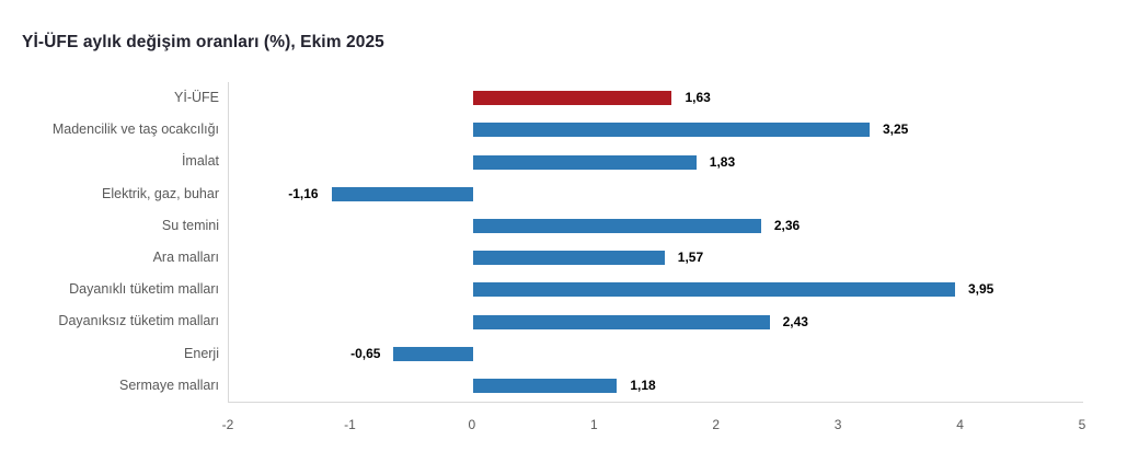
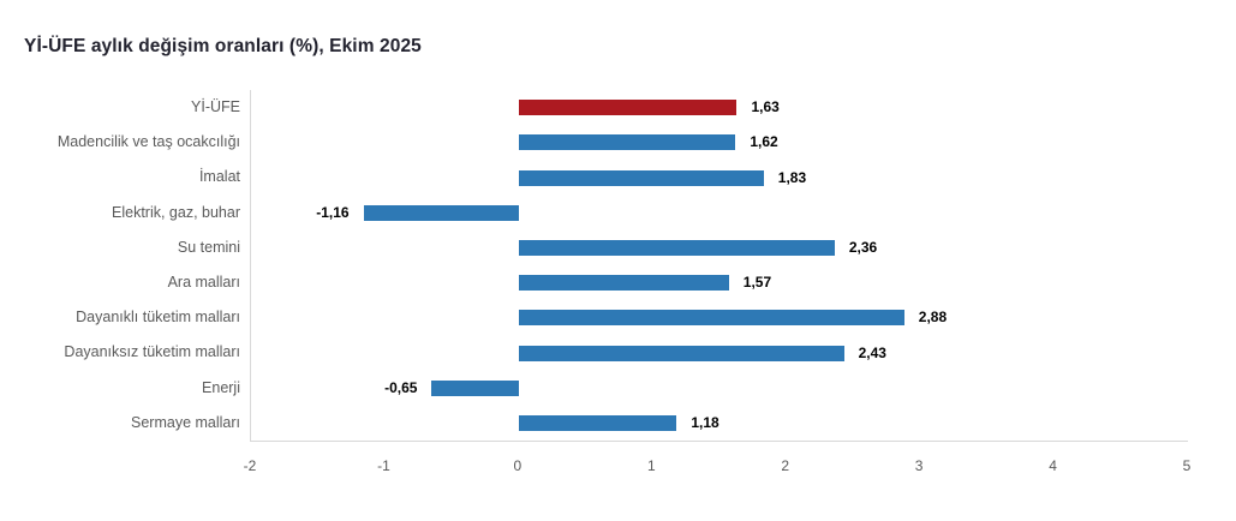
Madencilik ve taş ocakcılığı: 3,25 -> 1,62
Dayanıklı tüketim malları: 3,95 -> 2,88
